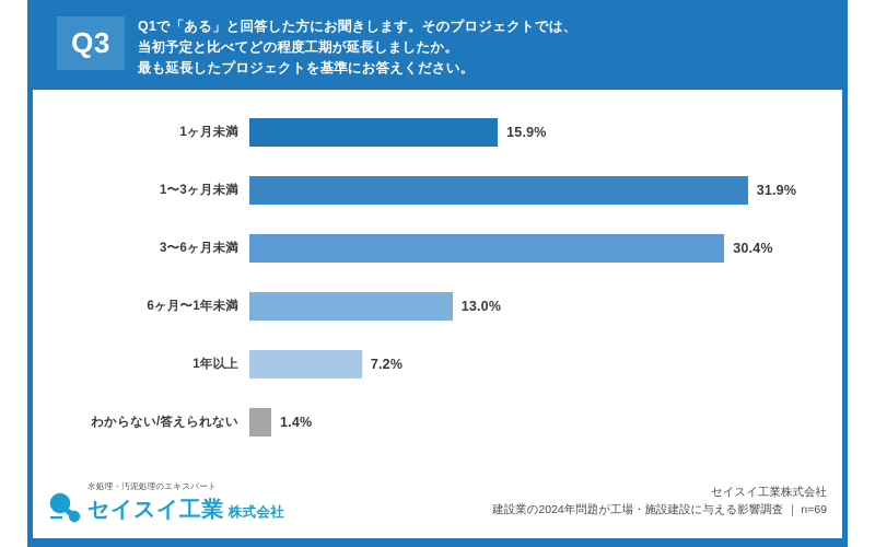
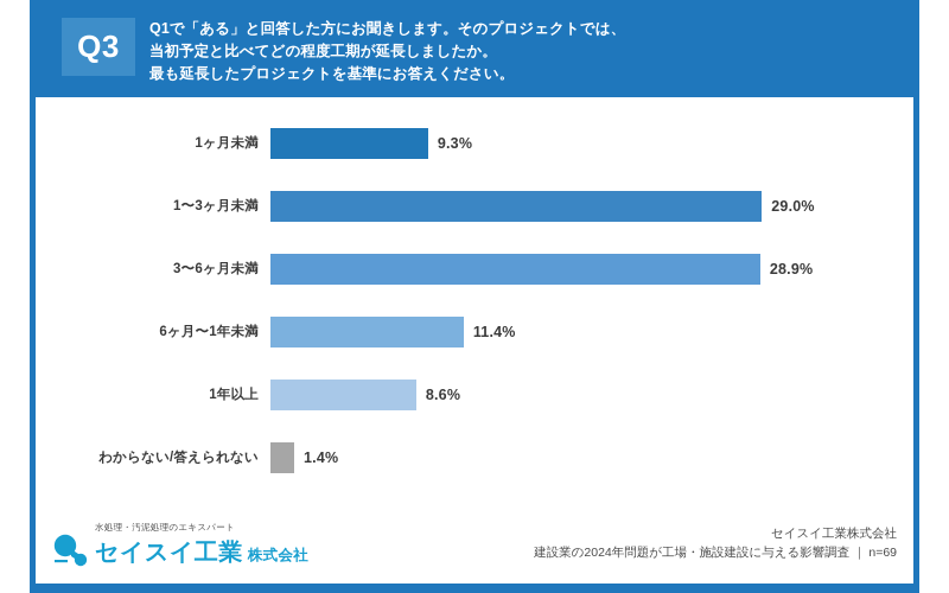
1ヶ月未満: 15.9% -> 9.3%
1〜3ヶ月未満: 31.9% -> 29.0%
3〜6ヶ月未満: 30.4% -> 28.9%
6ヶ月〜1年未満: 13.0% -> 11.4%
1年以上: 7.2% -> 8.6%
